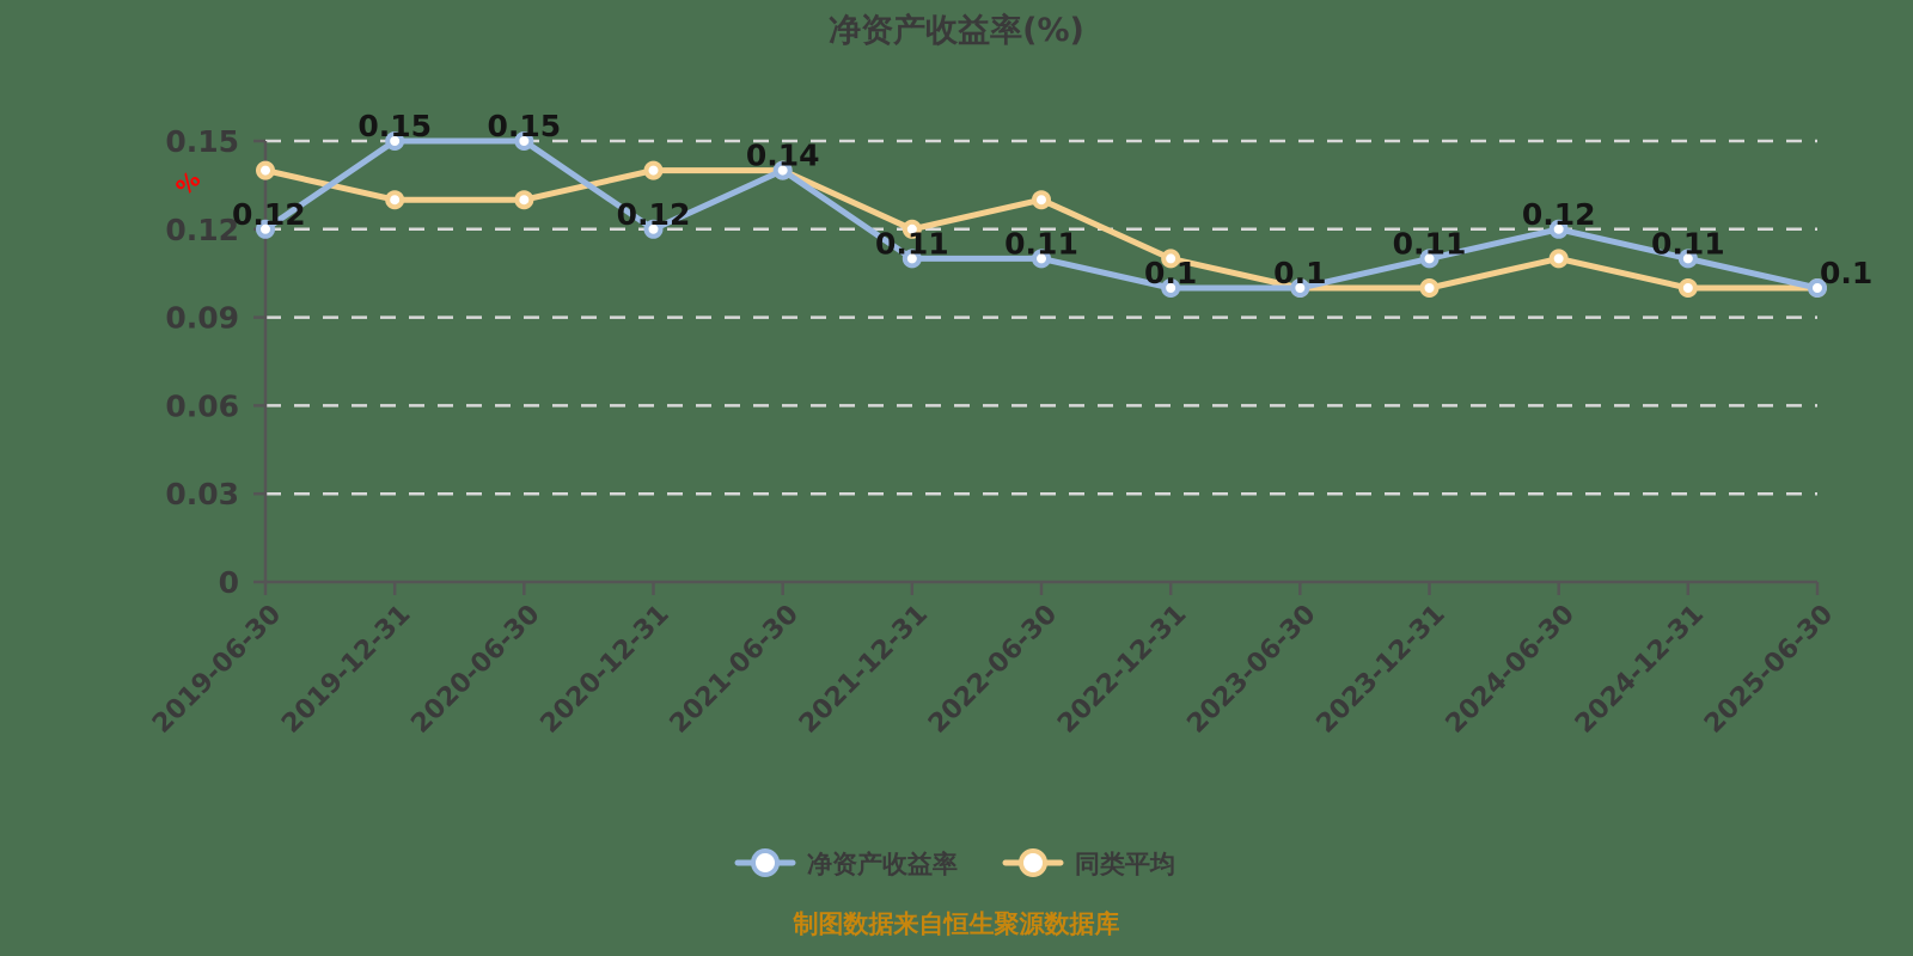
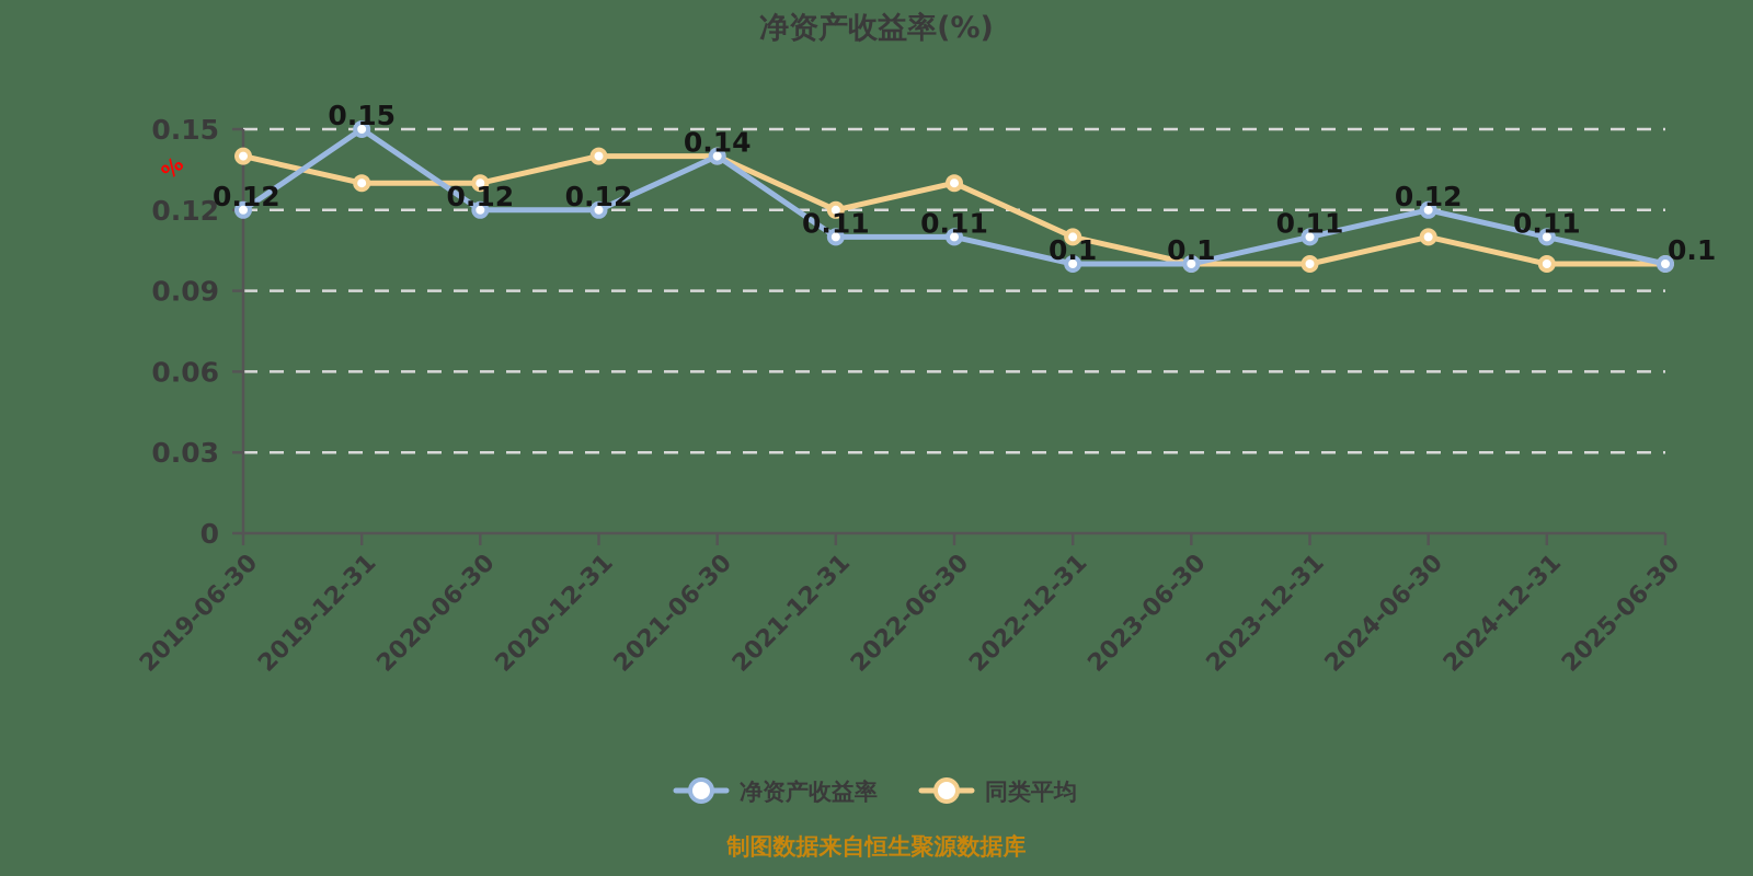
净资产收益率/2020-06-30: 0.15 -> 0.12
